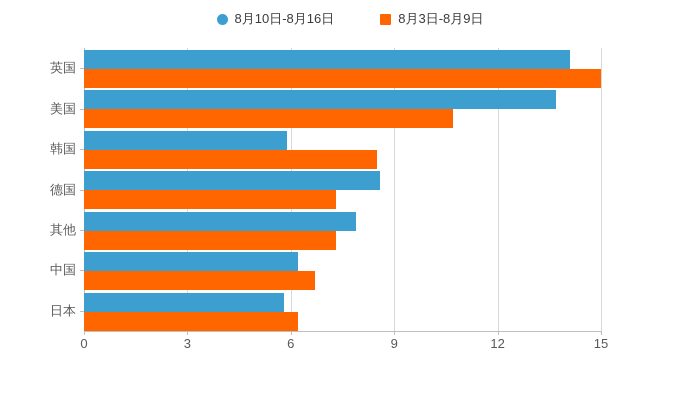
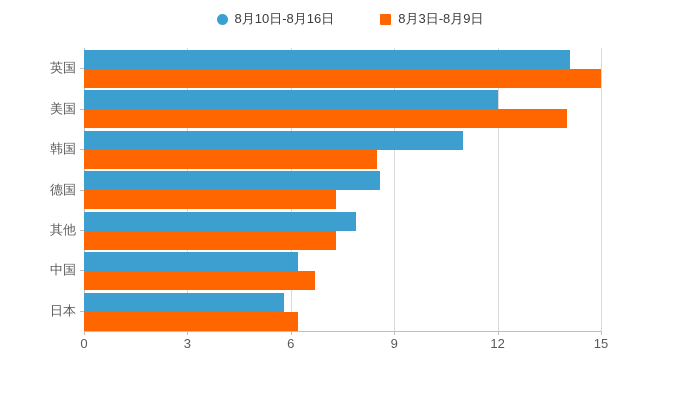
8月10日-8月16日/美国: 13.7 -> 12.0
8月3日-8月9日/美国: 10.7 -> 14.0
8月10日-8月16日/韩国: 5.9 -> 11.0
